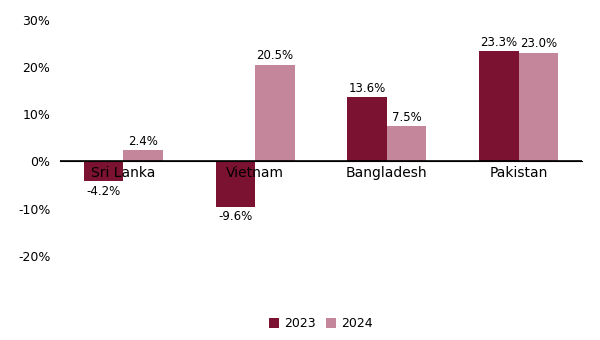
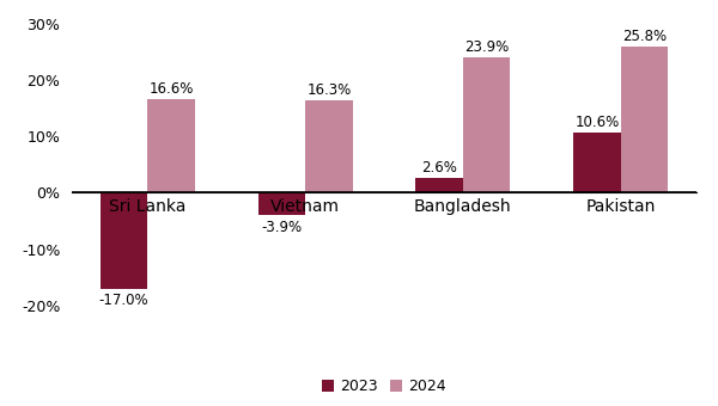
2023/Sri Lanka: -4.2% -> -17.0%
2024/Sri Lanka: 2.4% -> 16.6%
2023/Vietnam: -9.6% -> -3.9%
2024/Vietnam: 20.5% -> 16.3%
2023/Bangladesh: 13.6% -> 2.6%
2024/Bangladesh: 7.5% -> 23.9%
2023/Pakistan: 23.3% -> 10.6%
2024/Pakistan: 23.0% -> 25.8%
